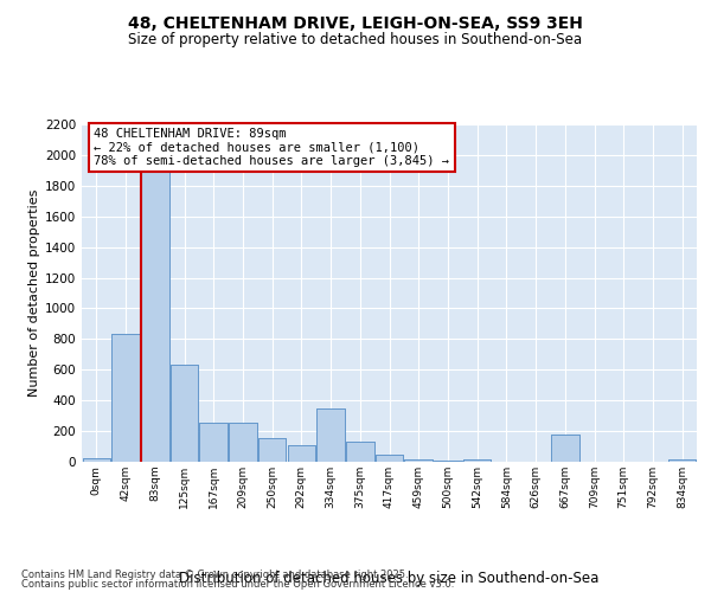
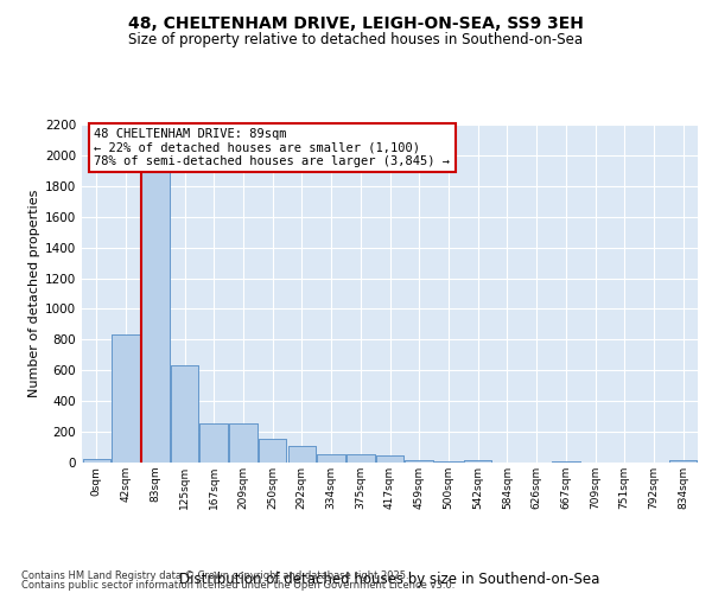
334sqm: 350 -> 60
375sqm: 130 -> 60
667sqm: 180 -> 0
